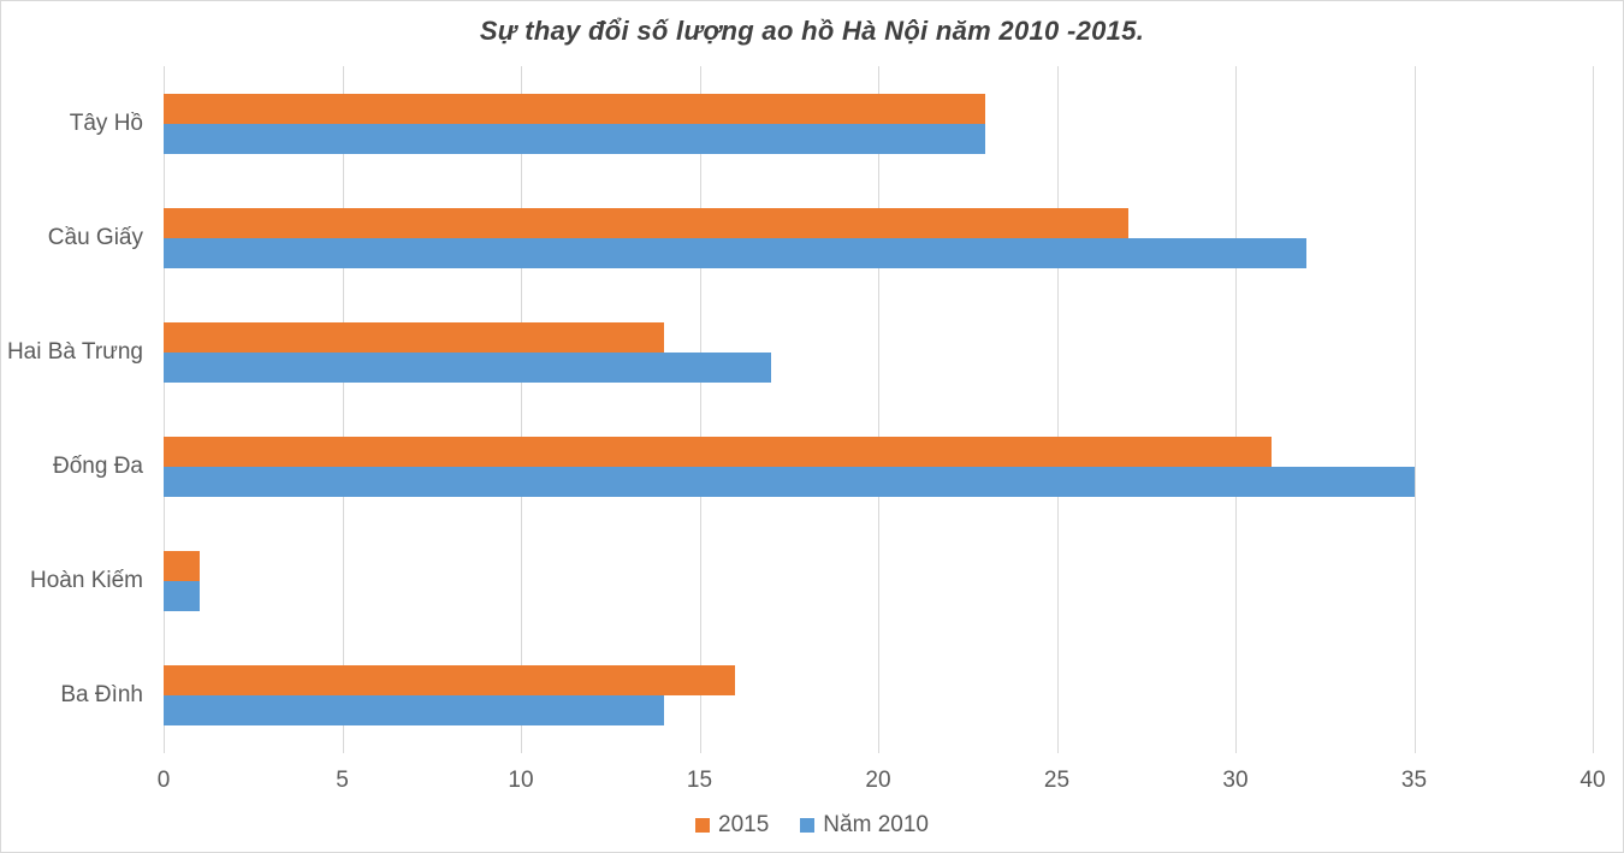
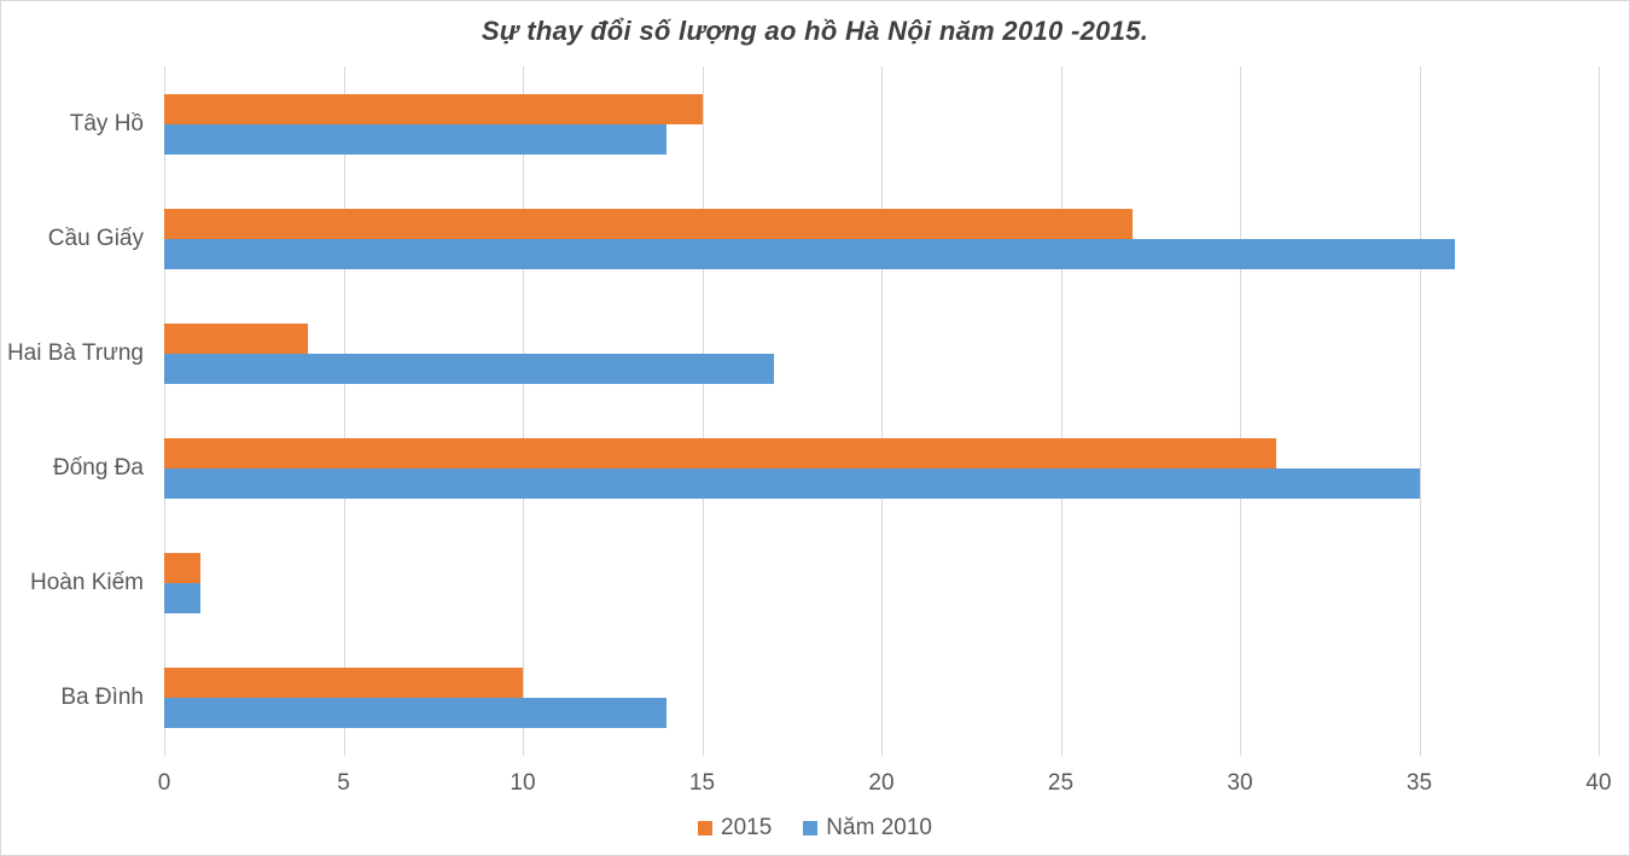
2015/Tây Hồ: 23 -> 15
Năm 2010/Tây Hồ: 23 -> 14
Năm 2010/Cầu Giấy: 32 -> 36
2015/Hai Bà Trưng: 14 -> 4
2015/Ba Đình: 16 -> 10
